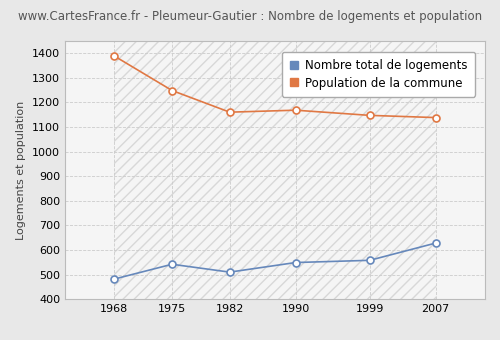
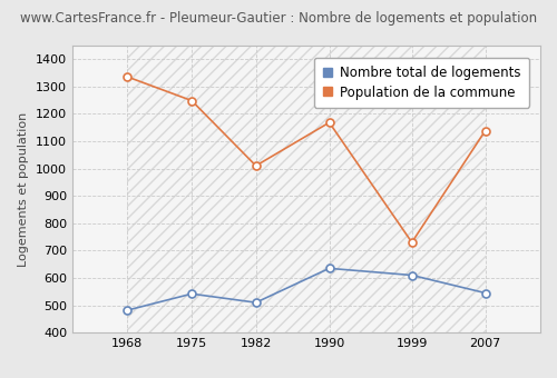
Population de la commune/1968: 1388 -> 1335
Population de la commune/1982: 1160 -> 1010
Nombre total de logements/1990: 549 -> 635
Nombre total de logements/1999: 558 -> 610
Population de la commune/1999: 1147 -> 730
Nombre total de logements/2007: 628 -> 545
